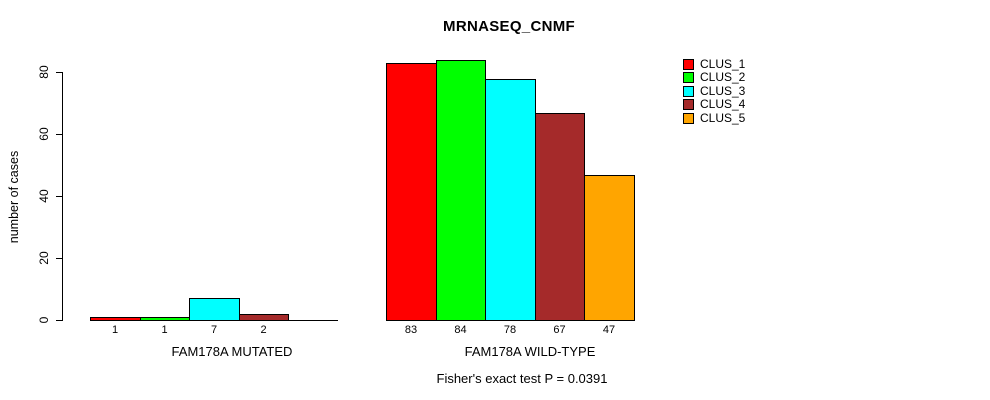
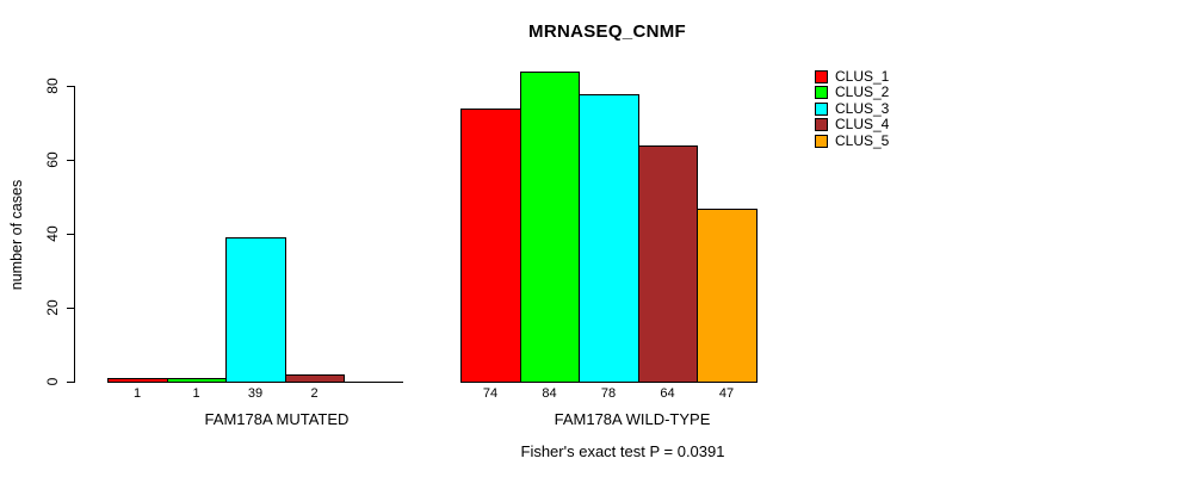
CLUS_3/FAM178A MUTATED: 7 -> 39
CLUS_1/FAM178A WILD-TYPE: 83 -> 74
CLUS_4/FAM178A WILD-TYPE: 67 -> 64
